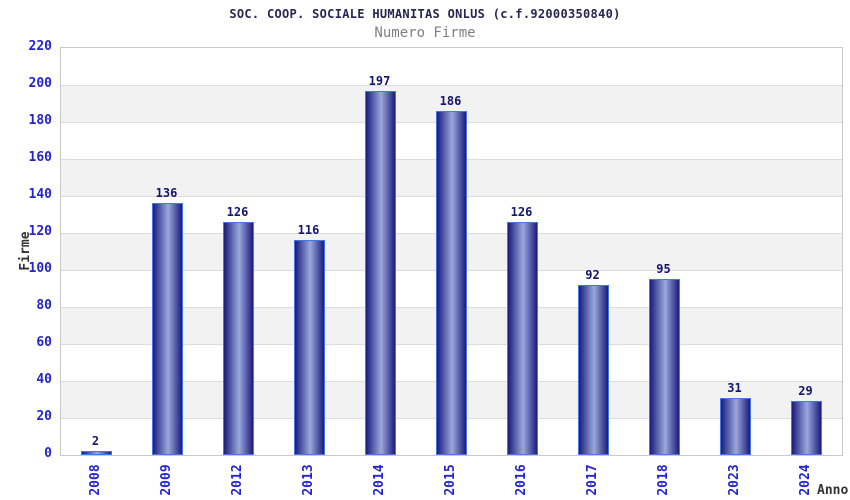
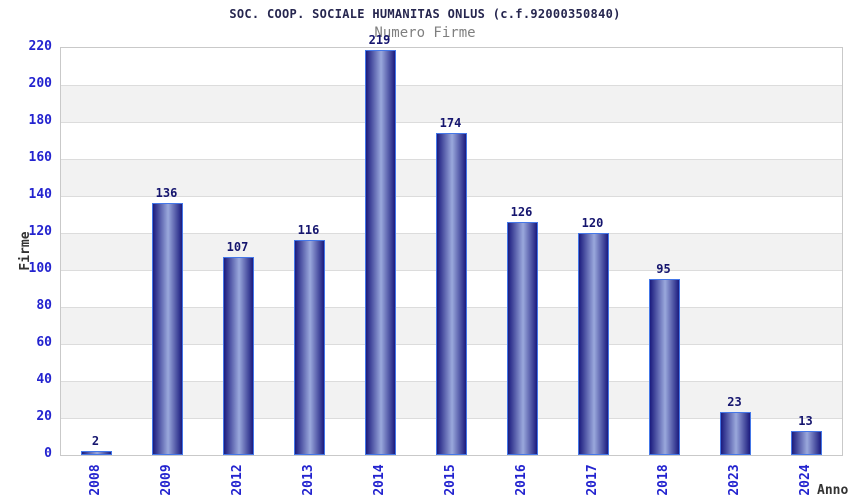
2012: 126 -> 107
2014: 197 -> 219
2015: 186 -> 174
2017: 92 -> 120
2023: 31 -> 23
2024: 29 -> 13
